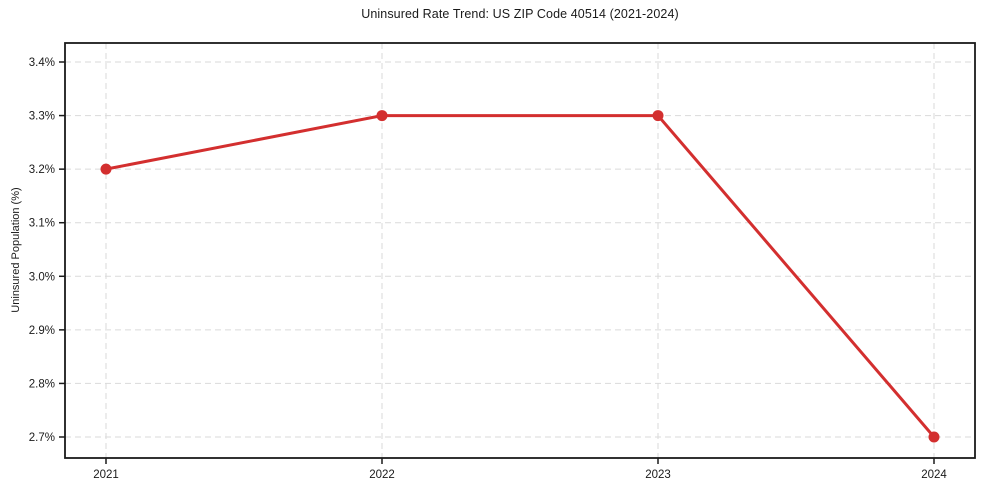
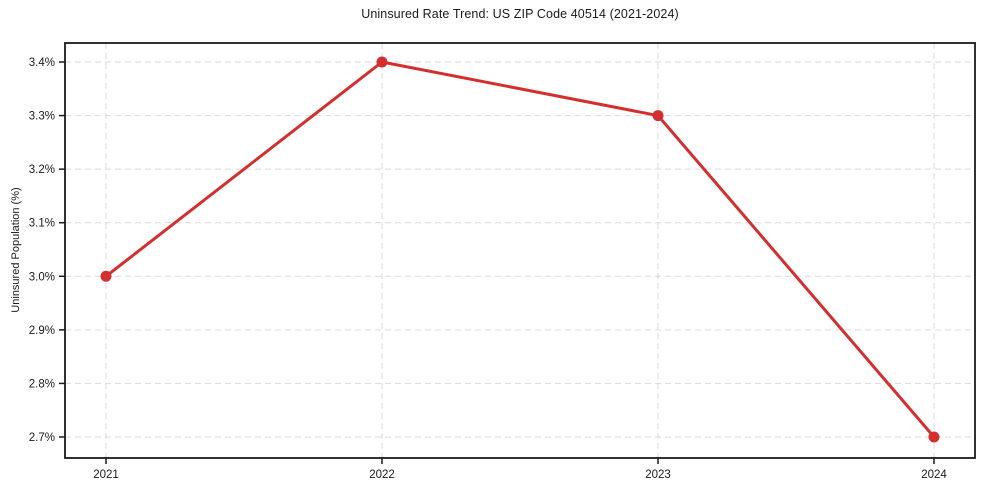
2021: 3.2% -> 3.0%
2022: 3.3% -> 3.4%
